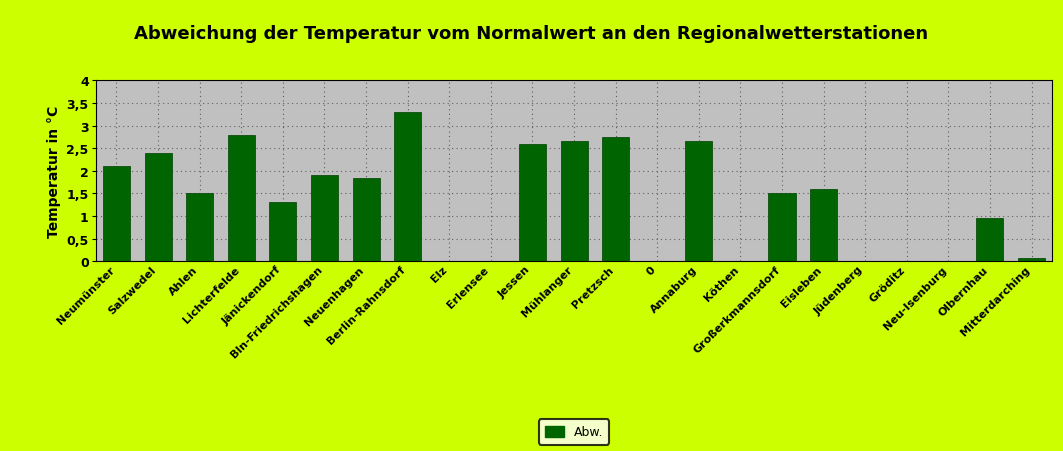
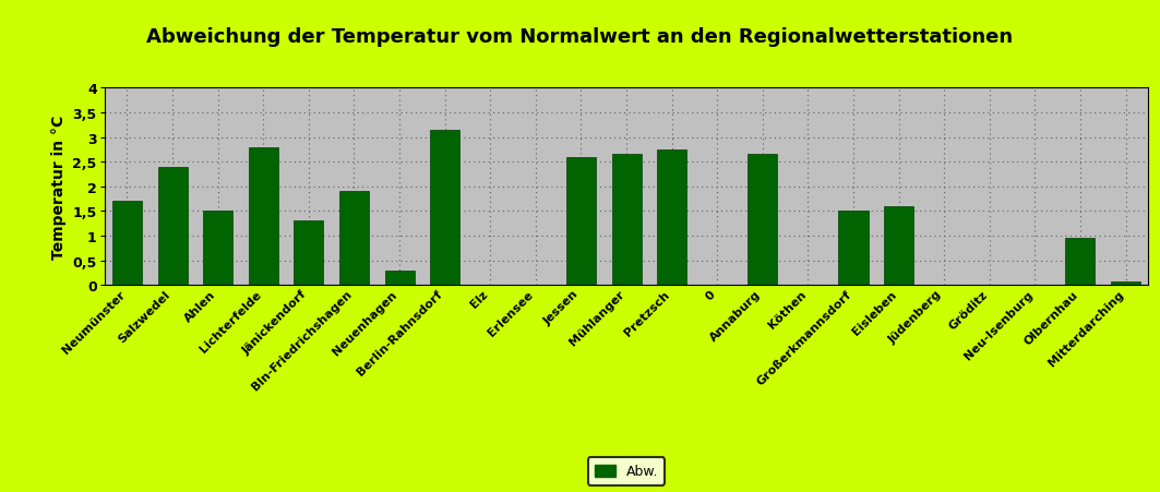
Neumünster: 2,10 -> 1,70
Neuenhagen: 1,85 -> 0,30
Berlin-Rahnsdorf: 3,30 -> 3,15
